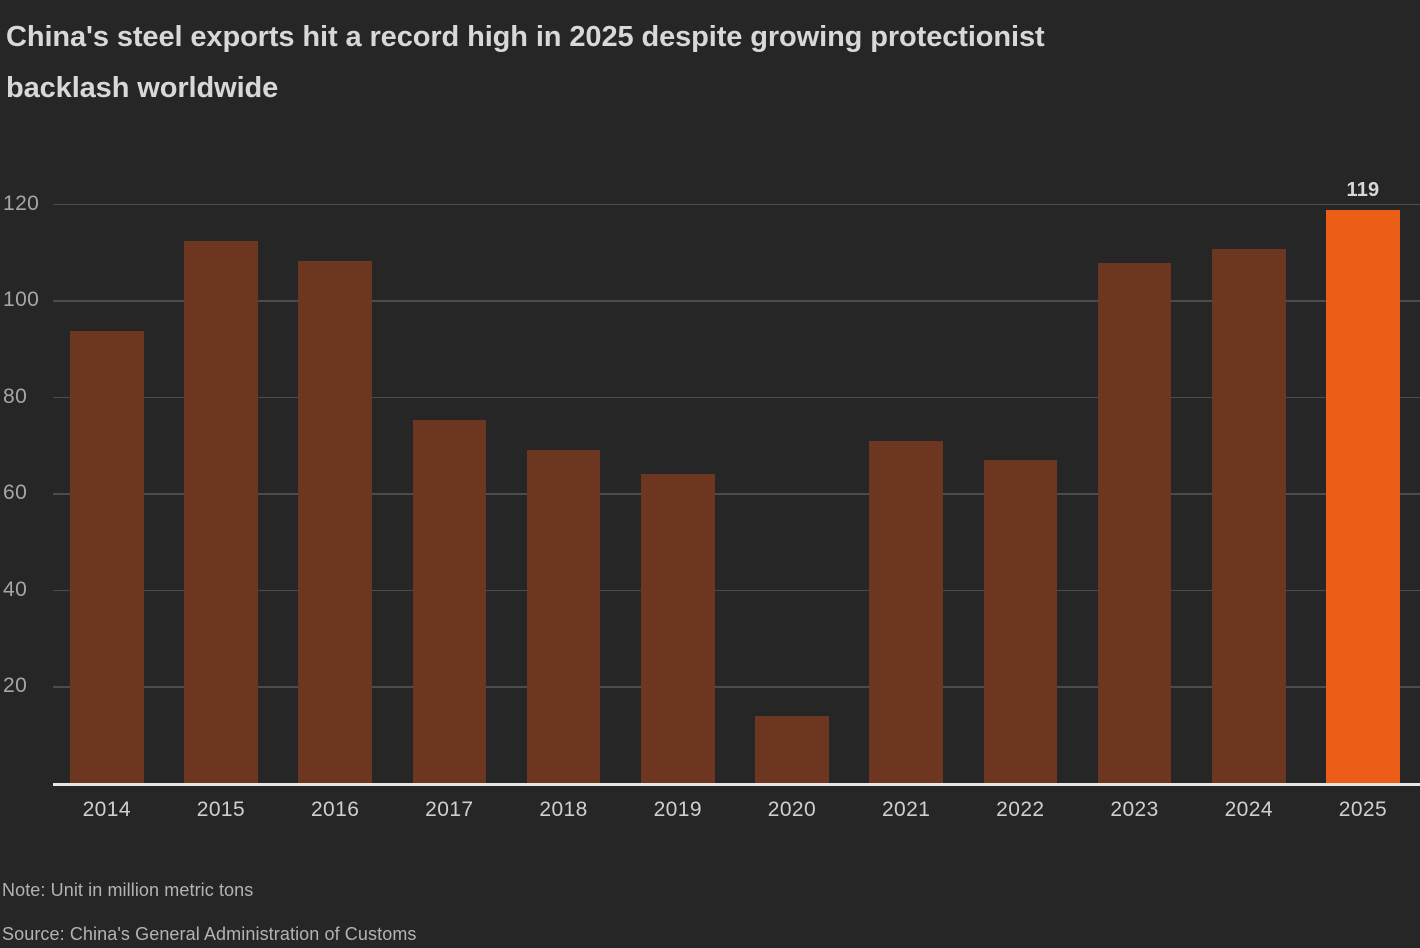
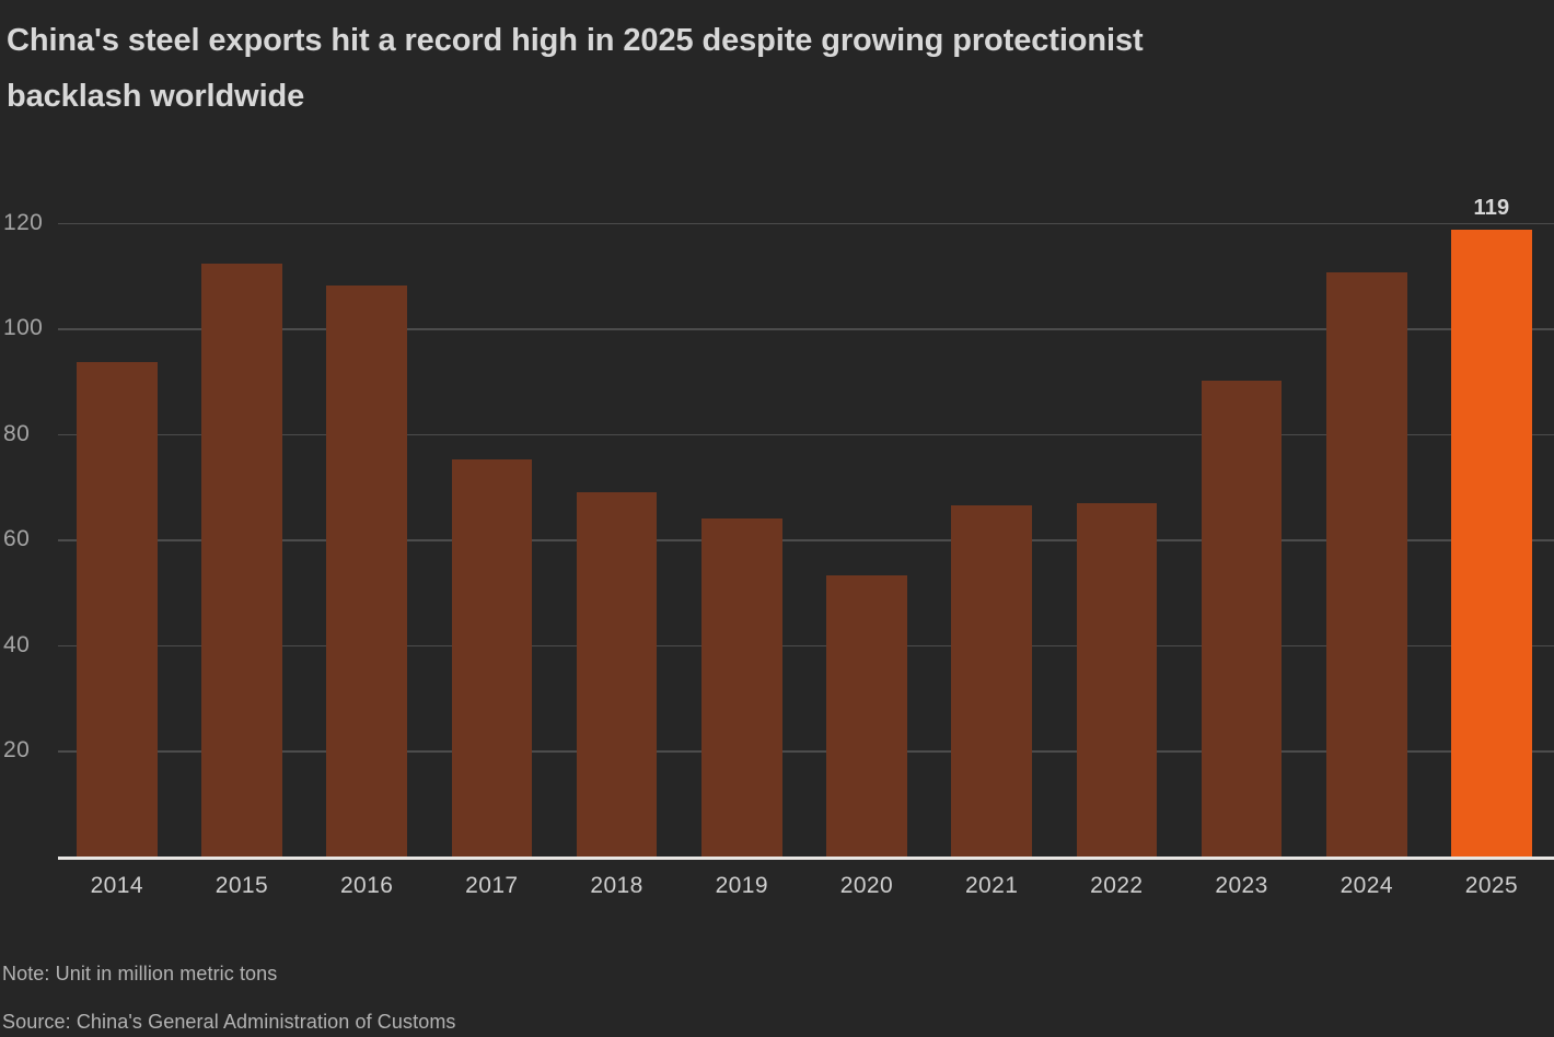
2020: 14 -> 54
2021: 71 -> 67
2023: 108 -> 90
